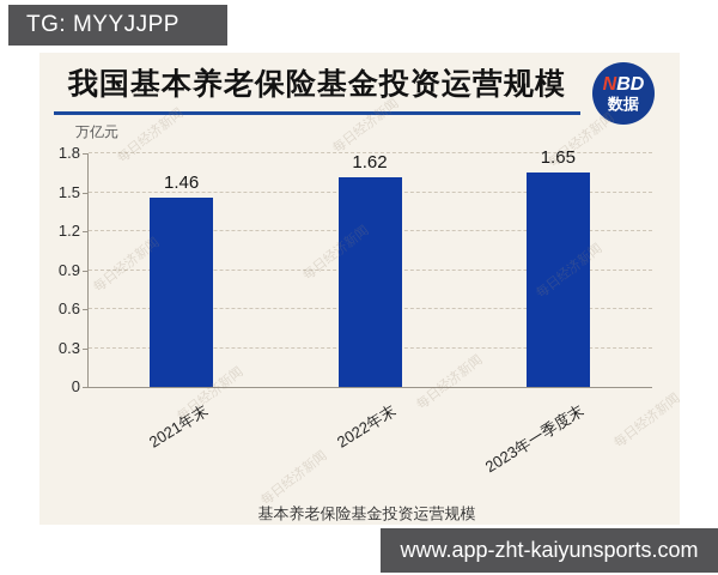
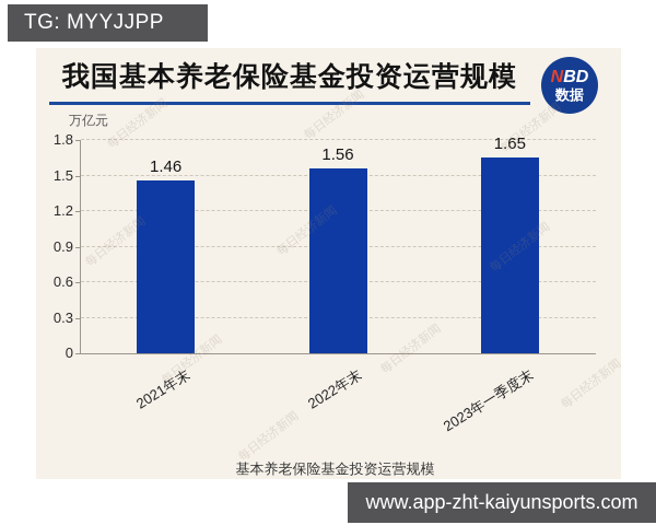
2022年末: 1.62 -> 1.56
